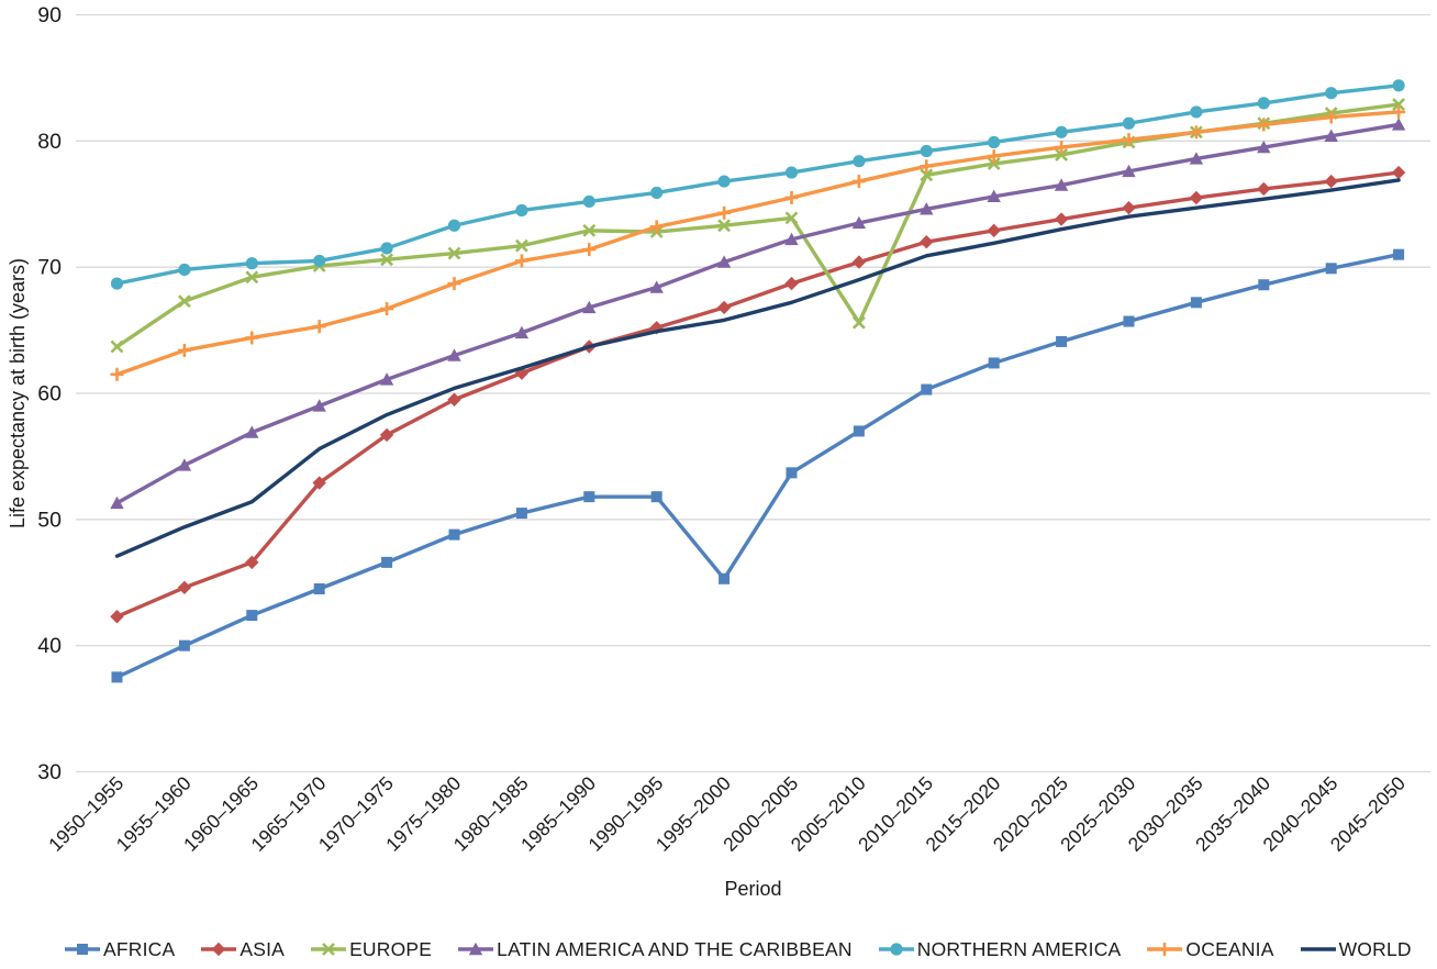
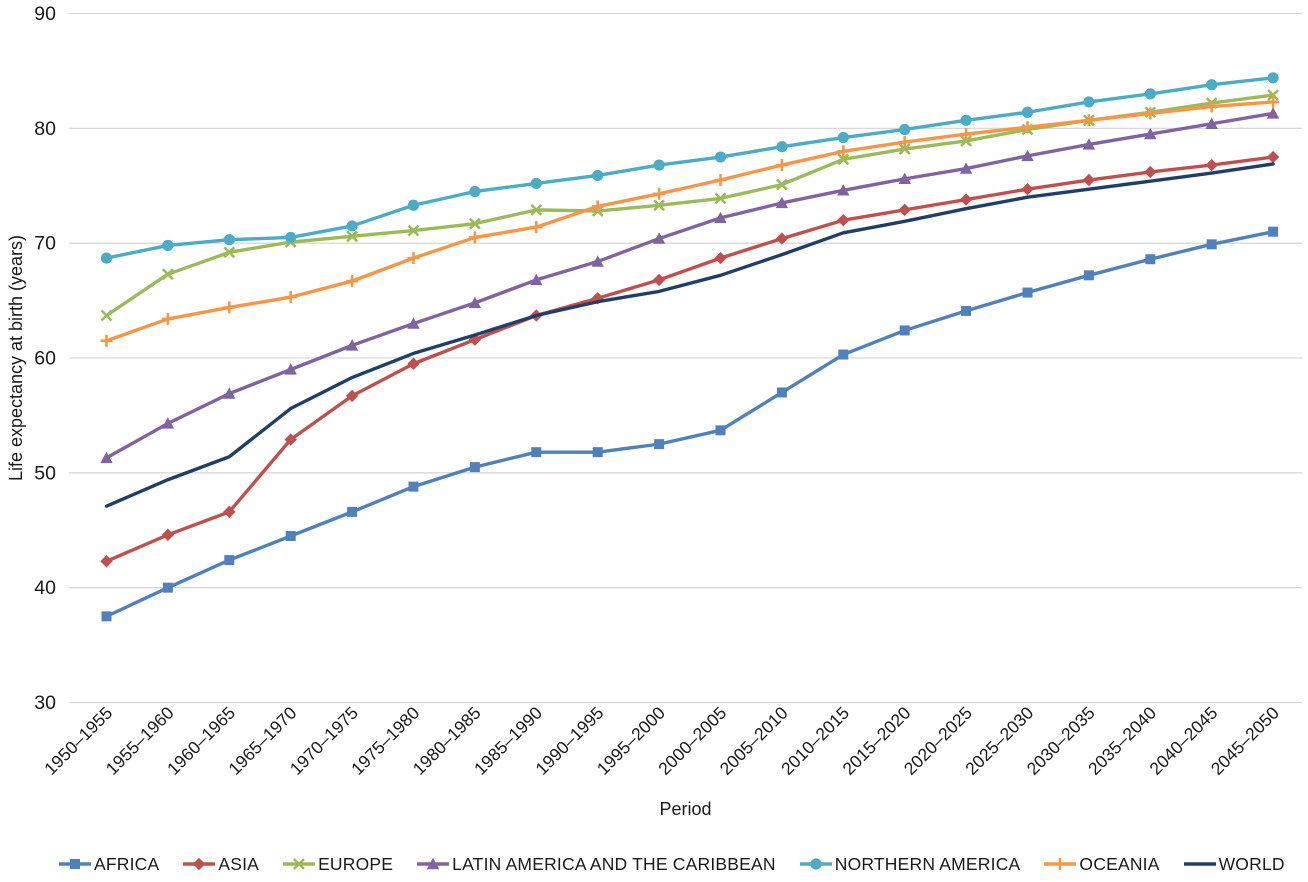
AFRICA/1995–2000: 45.3 -> 52.5
EUROPE/2005–2010: 65.6 -> 75.1
